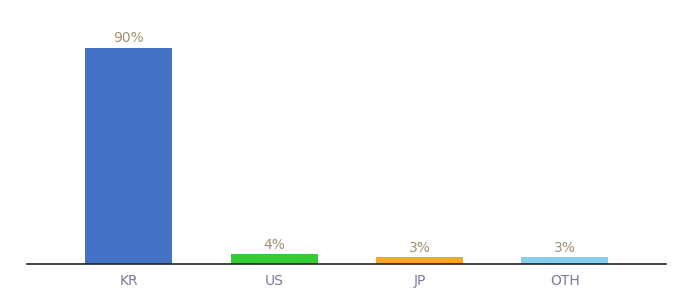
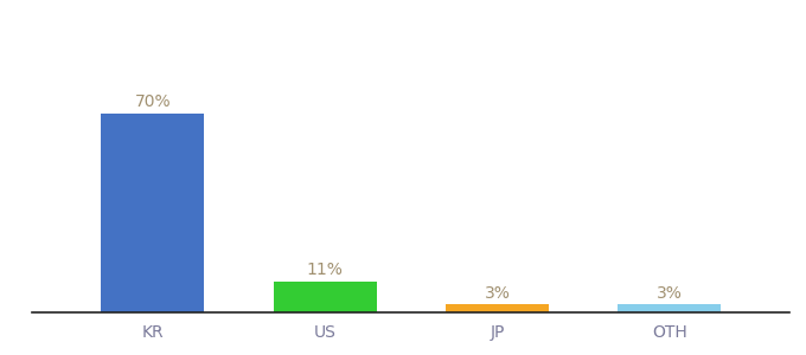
KR: 90% -> 70%
US: 4% -> 11%
